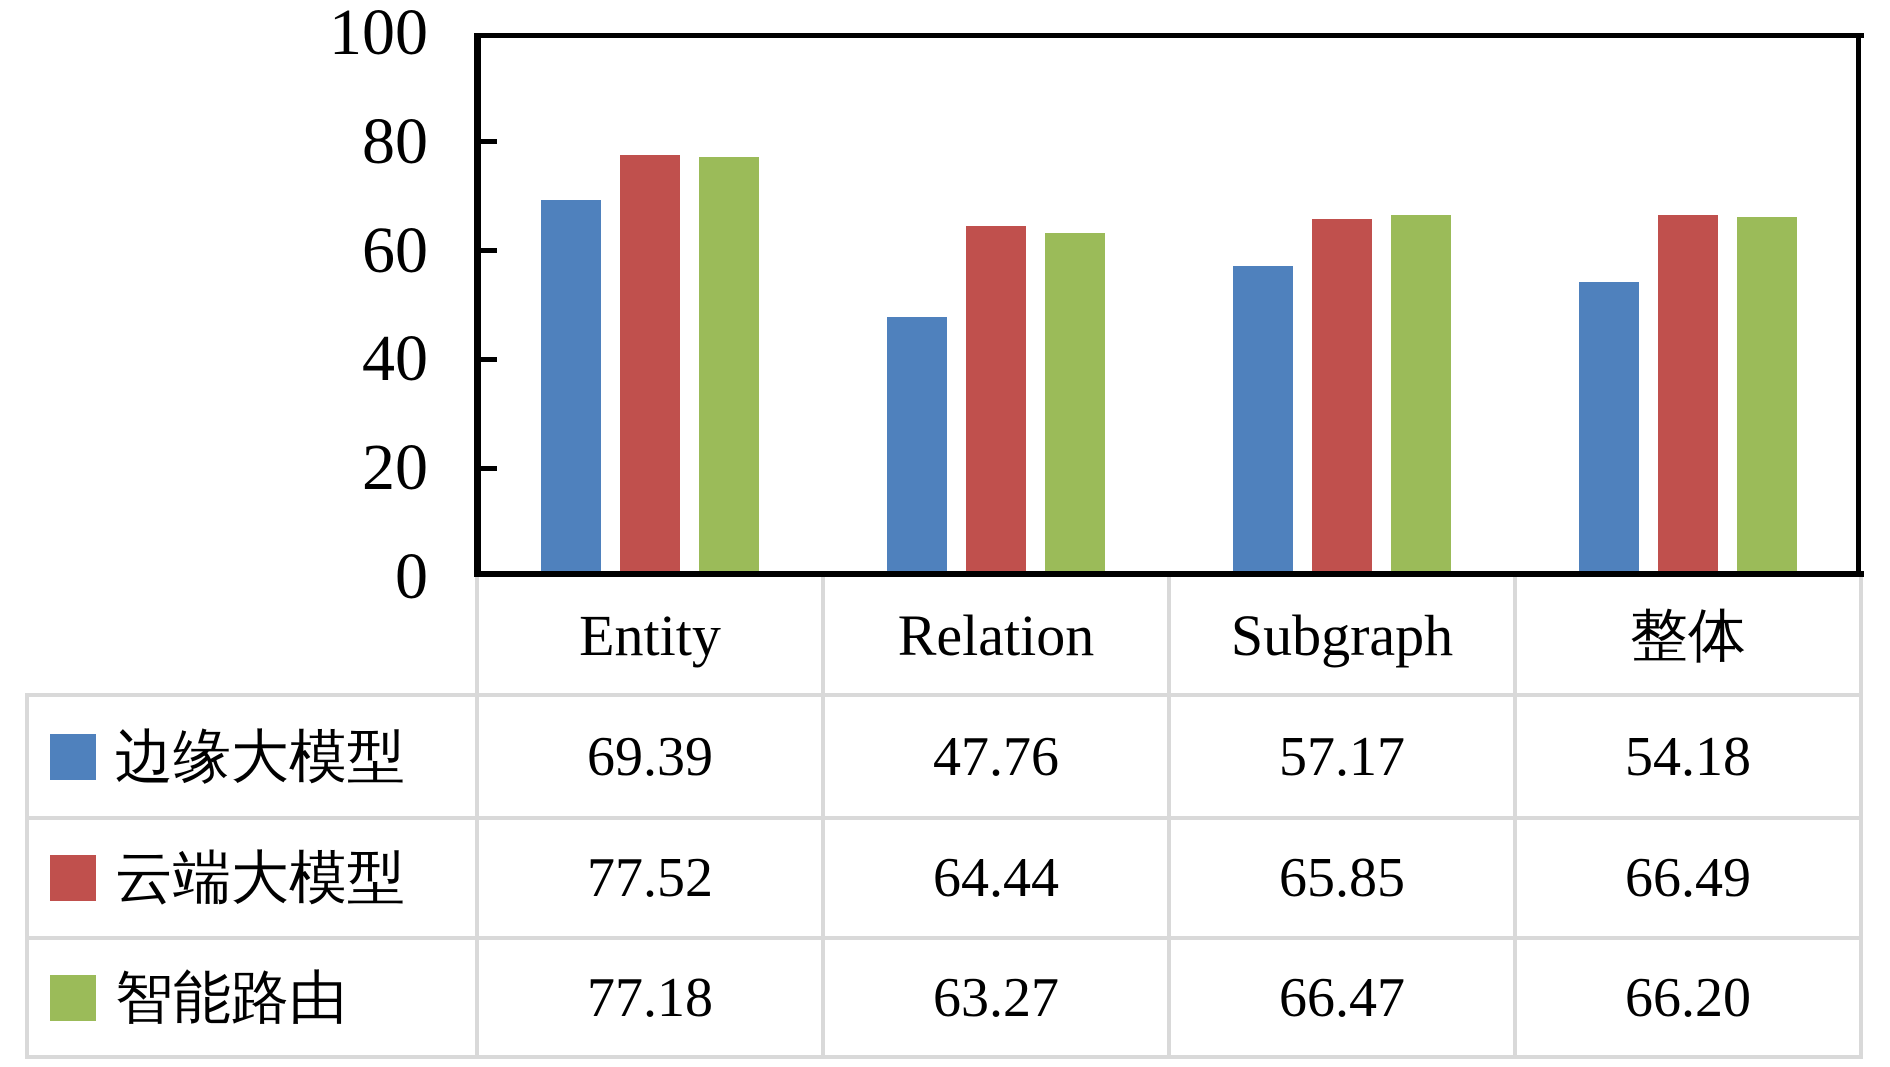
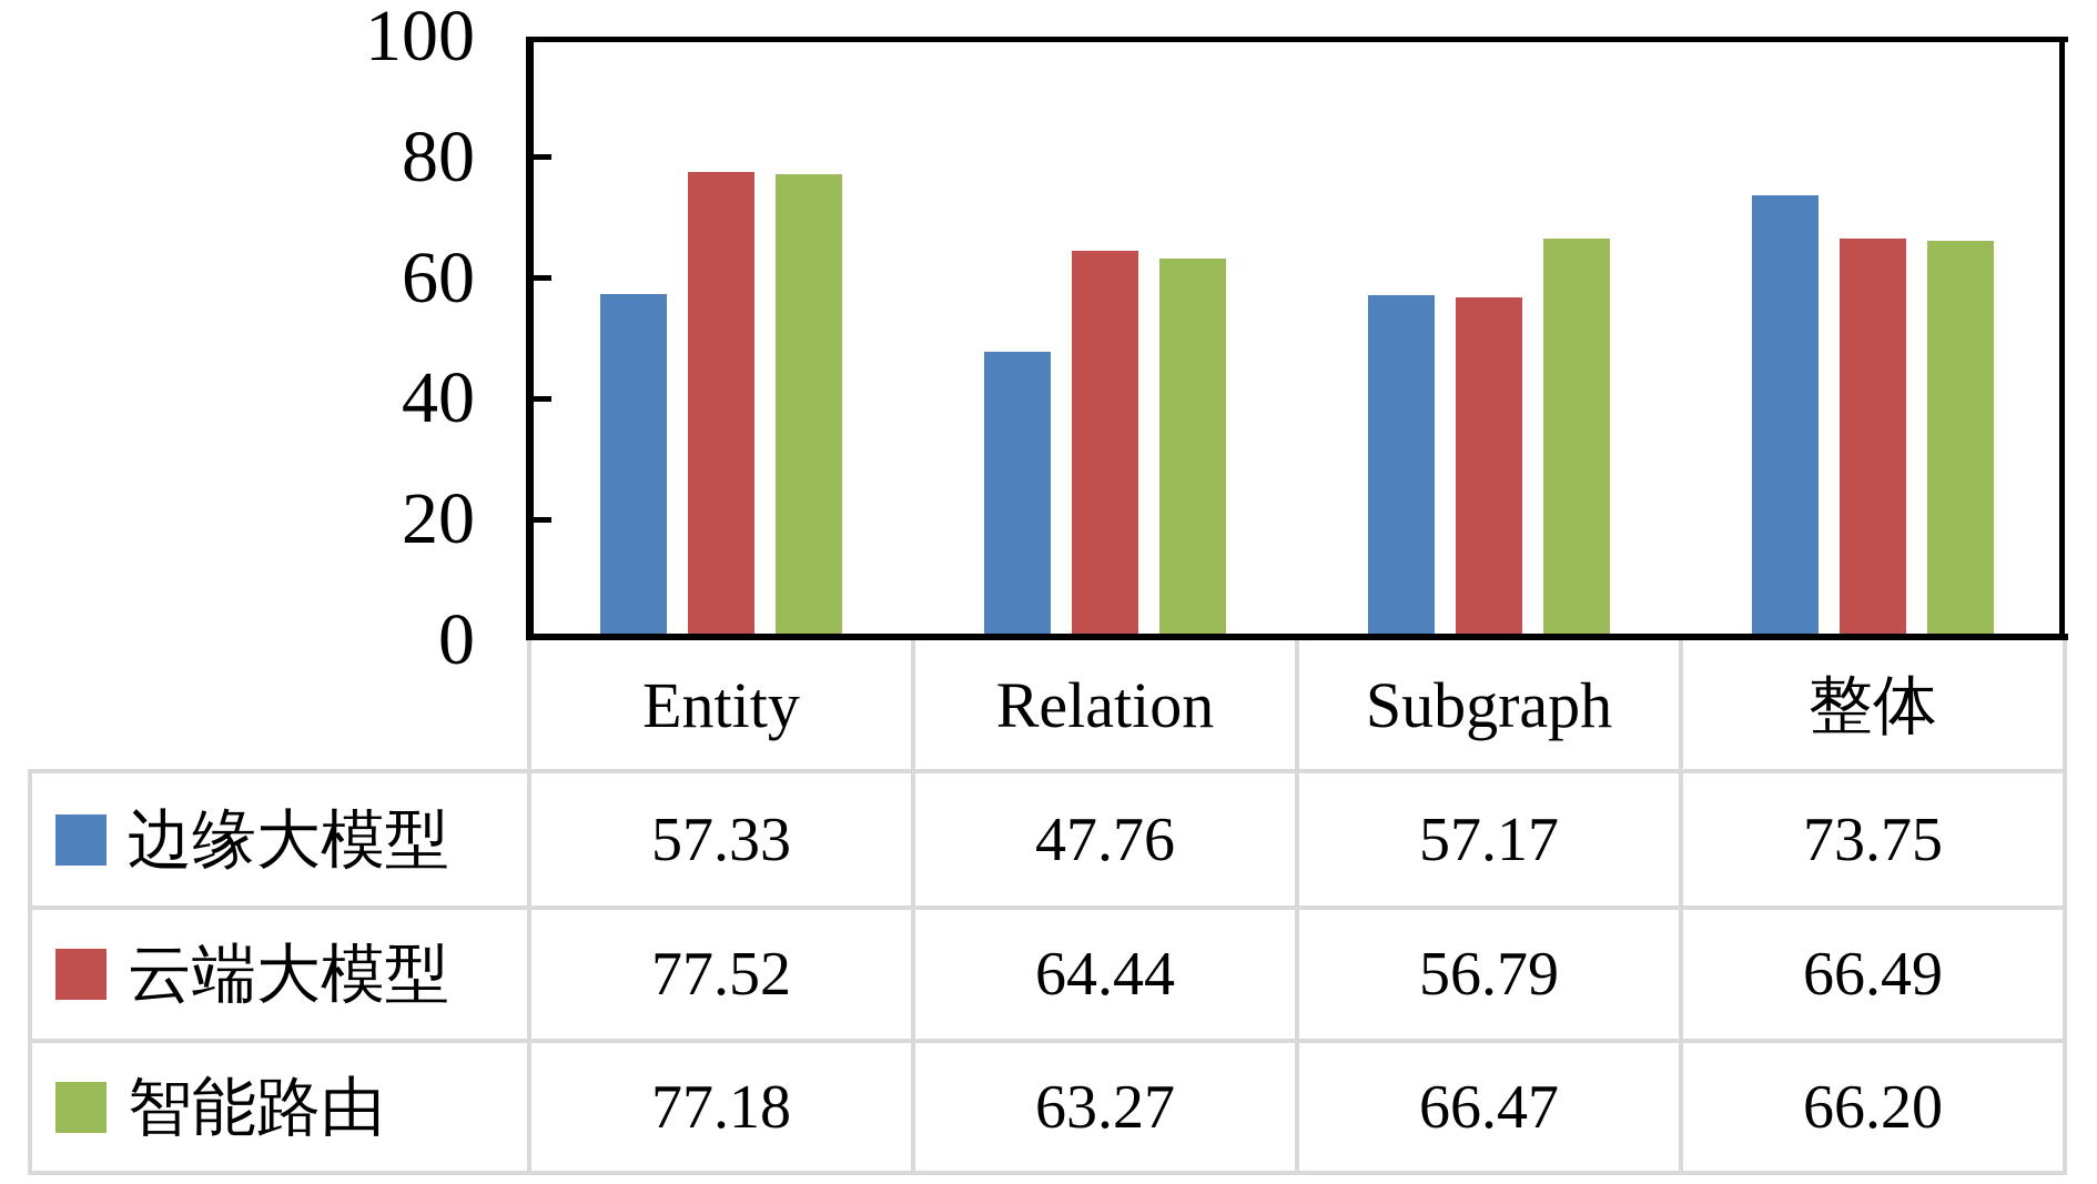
边缘大模型/Entity: 69.39 -> 57.33
云端大模型/Subgraph: 65.85 -> 56.79
边缘大模型/整体: 54.18 -> 73.75
